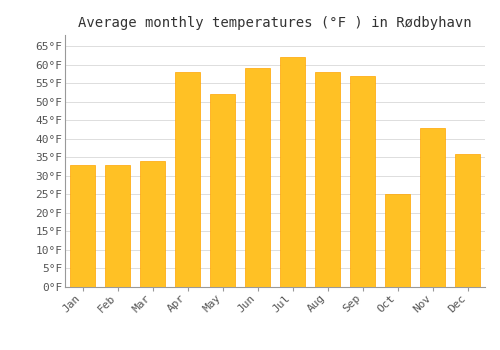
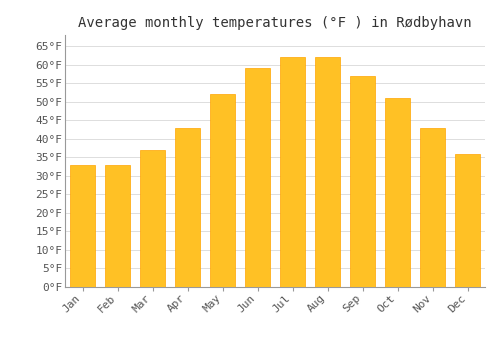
Mar: 34°F -> 37°F
Apr: 58°F -> 43°F
Aug: 58°F -> 62°F
Oct: 25°F -> 51°F
